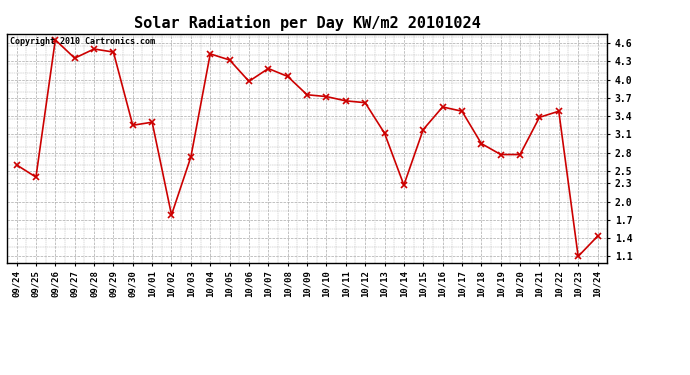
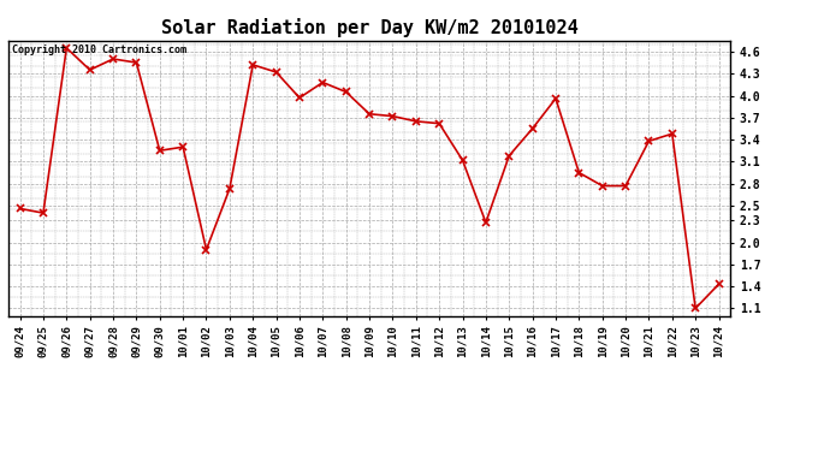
09/24: 2.60 -> 2.46
10/02: 1.78 -> 1.90
10/17: 3.48 -> 3.96
